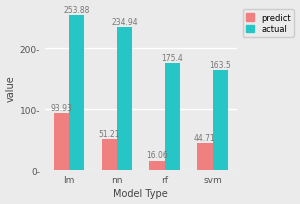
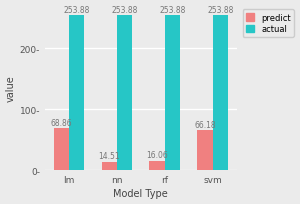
predict/lm: 93.93 -> 68.86
predict/nn: 51.21 -> 14.51
actual/nn: 234.94 -> 253.88
actual/rf: 175.4 -> 253.88
predict/svm: 44.71 -> 66.18
actual/svm: 163.5 -> 253.88
